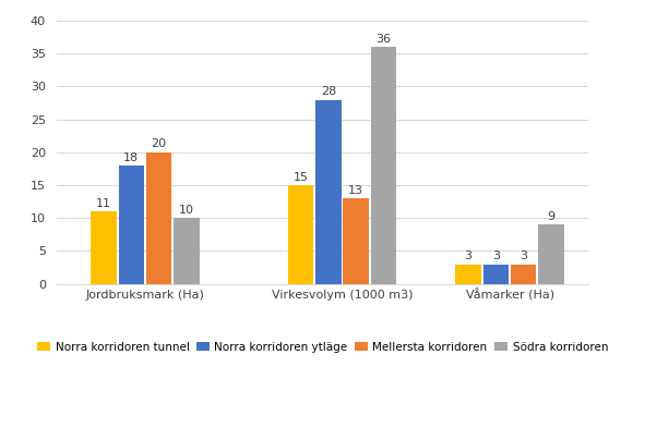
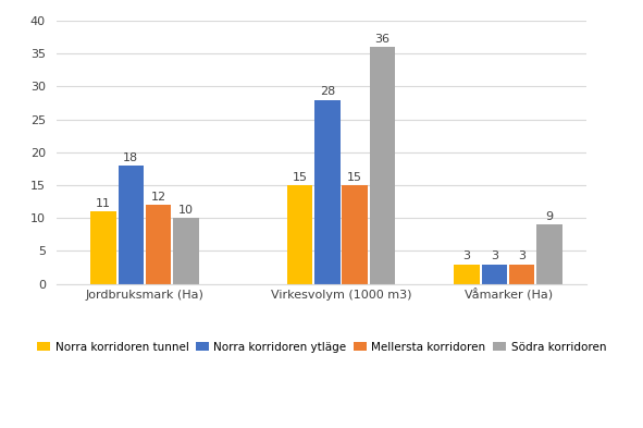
Mellersta korridoren/Jordbruksmark (Ha): 20 -> 12
Mellersta korridoren/Virkesvolym (1000 m3): 13 -> 15
